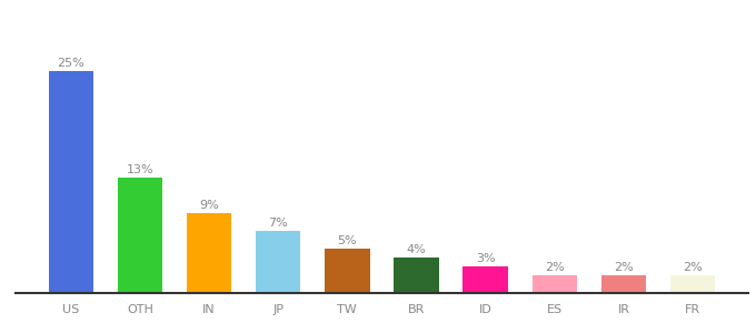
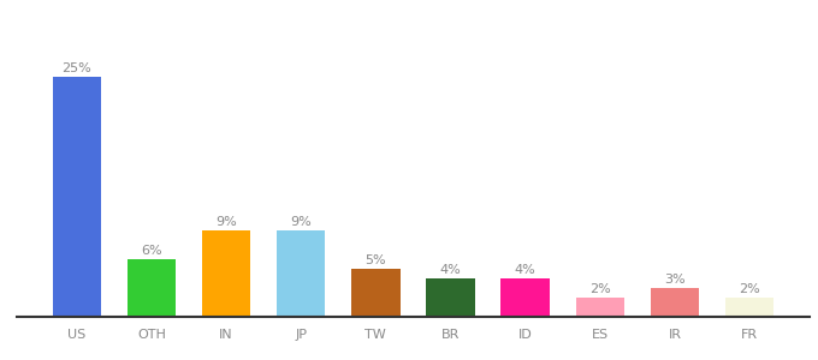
OTH: 13% -> 6%
JP: 7% -> 9%
ID: 3% -> 4%
IR: 2% -> 3%
